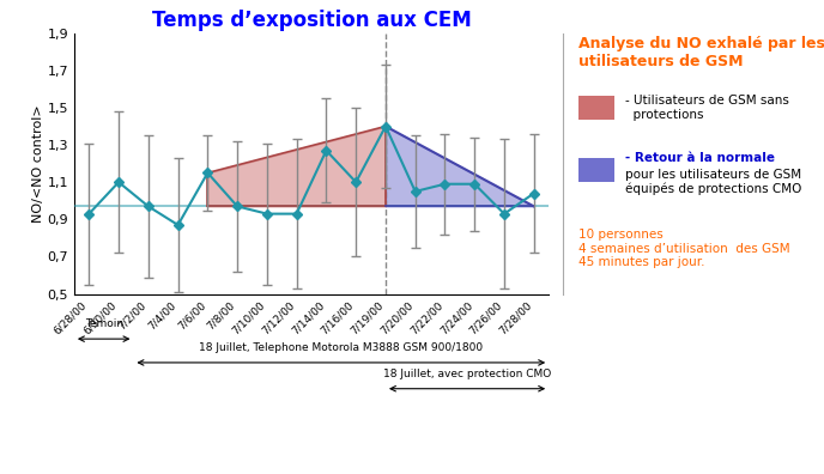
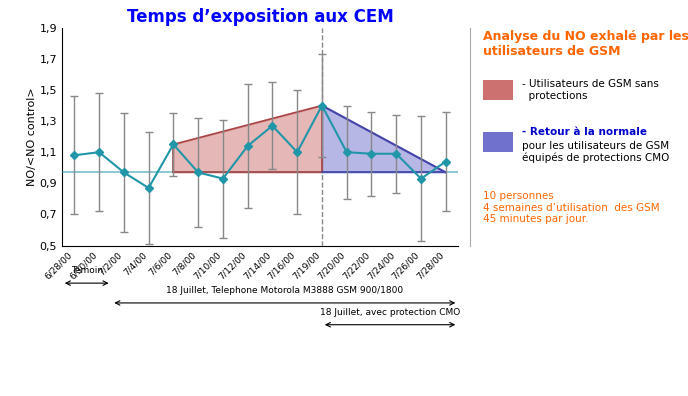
6/28/00: 0,93 -> 1,08
7/12/00: 0,93 -> 1,14
7/20/00: 1,05 -> 1,10
